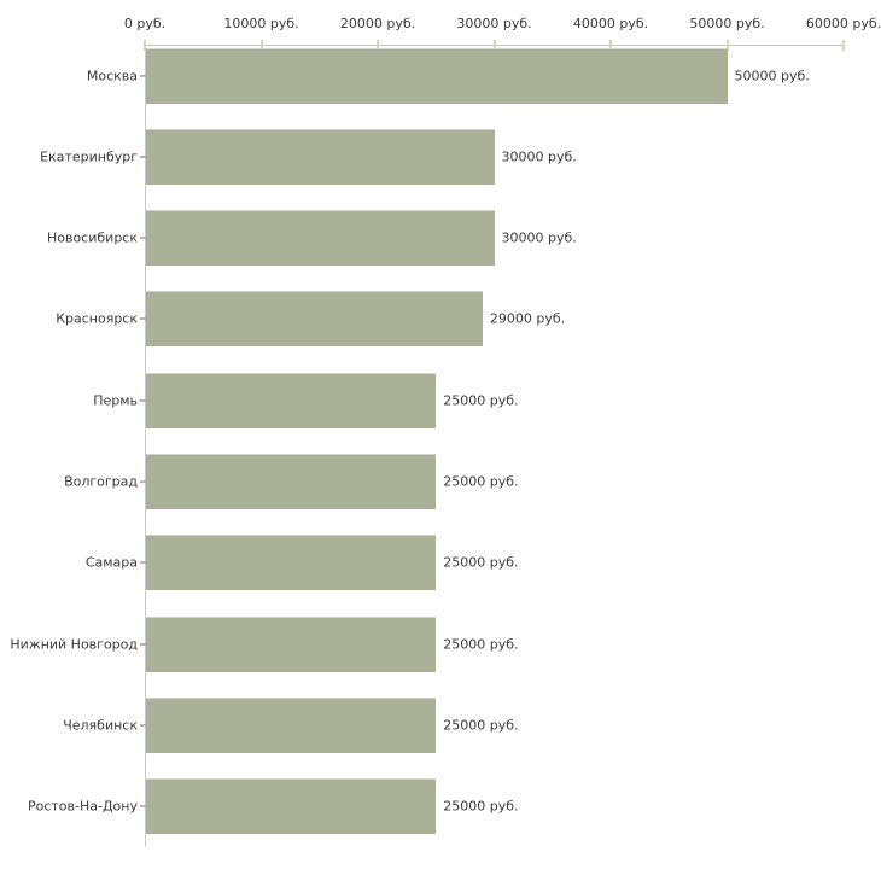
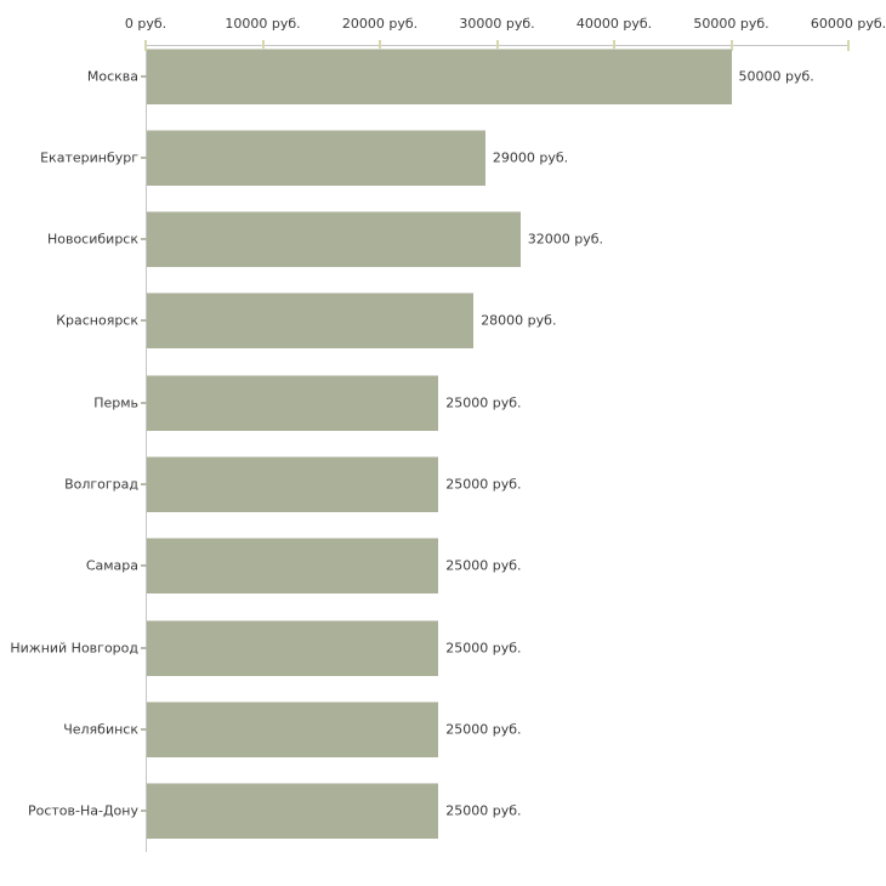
Екатеринбург: 30000 -> 29000
Новосибирск: 30000 -> 32000
Красноярск: 29000 -> 28000
